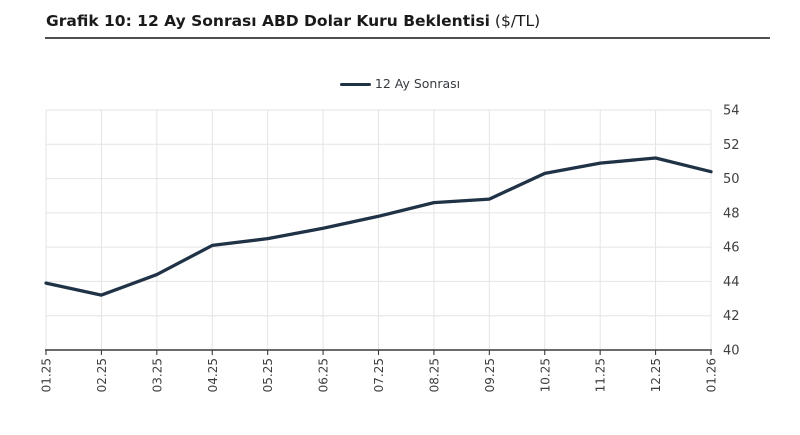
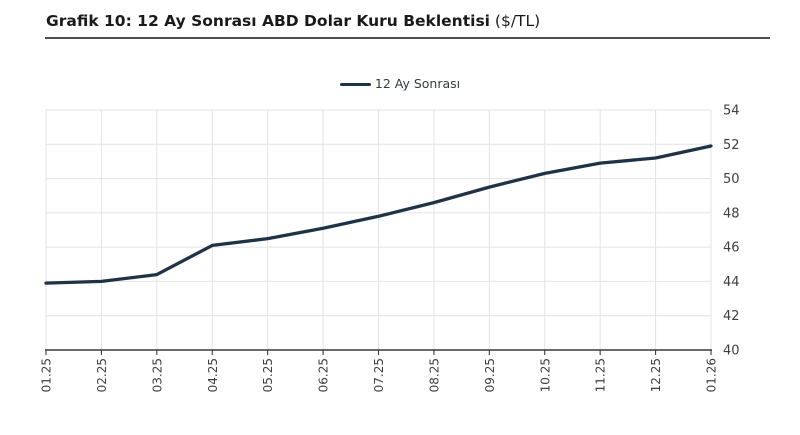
02.25: 43.2 -> 44.0
09.25: 48.8 -> 49.5
01.26: 50.4 -> 51.9
